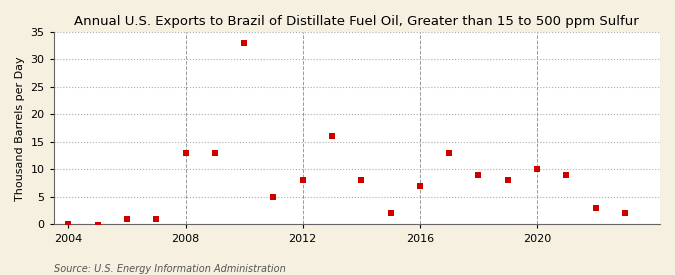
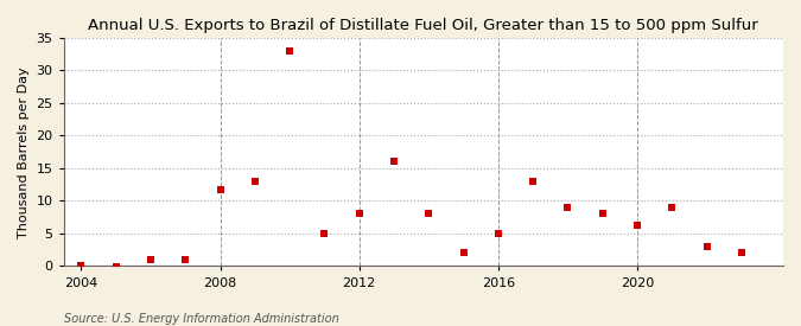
2008: 13.0 -> 11.8
2016: 7.0 -> 5.0
2020: 10.0 -> 6.2
